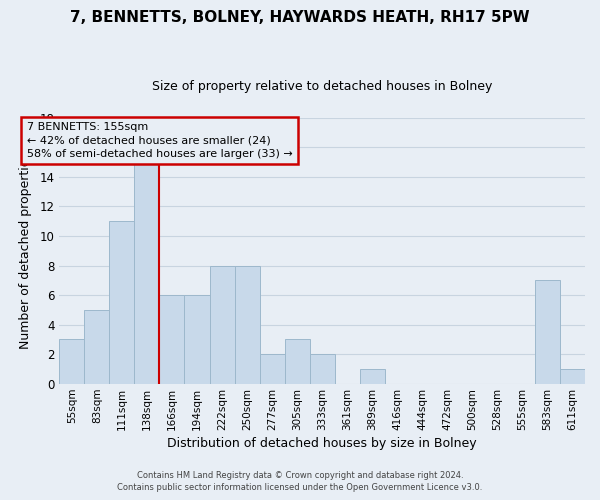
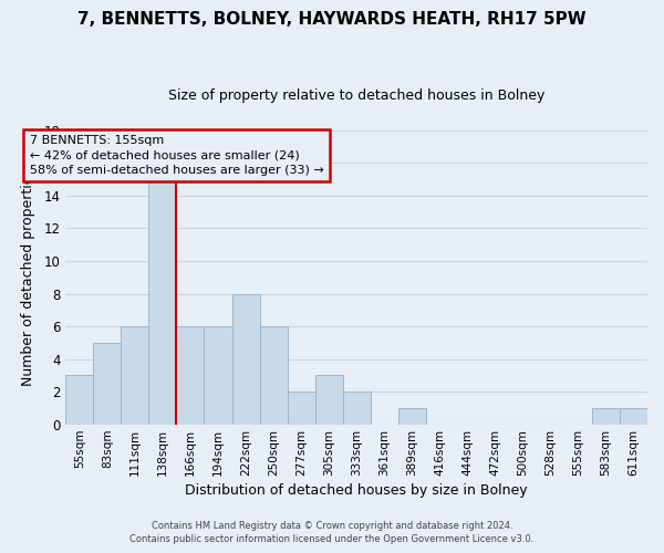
111sqm: 11 -> 6
250sqm: 8 -> 6
583sqm: 7 -> 1
